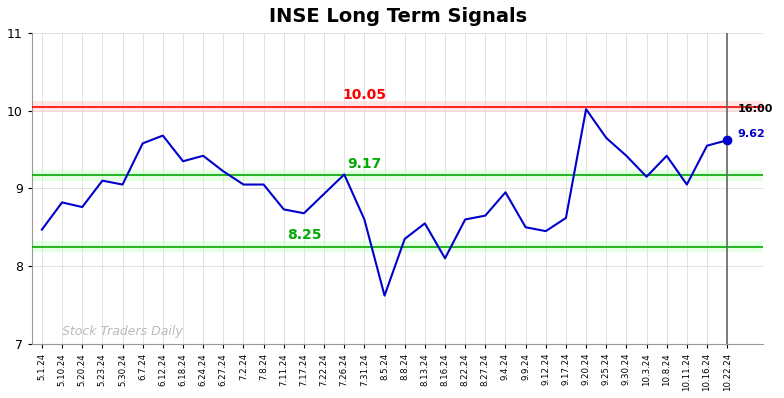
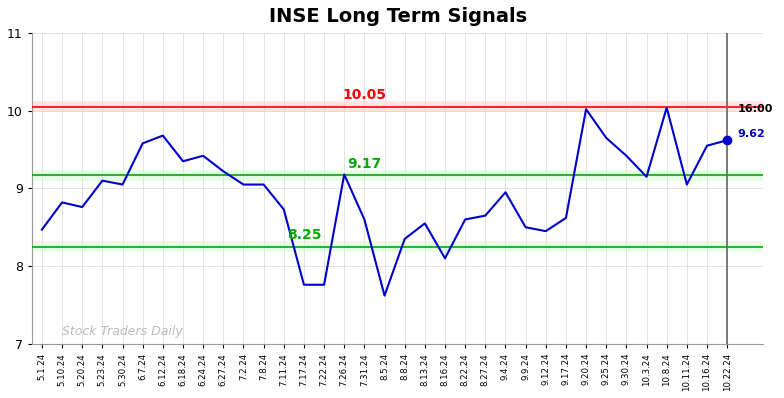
7.17.24: 8.68 -> 7.76
7.22.24: 8.93 -> 7.76
10.8.24: 9.42 -> 10.04
